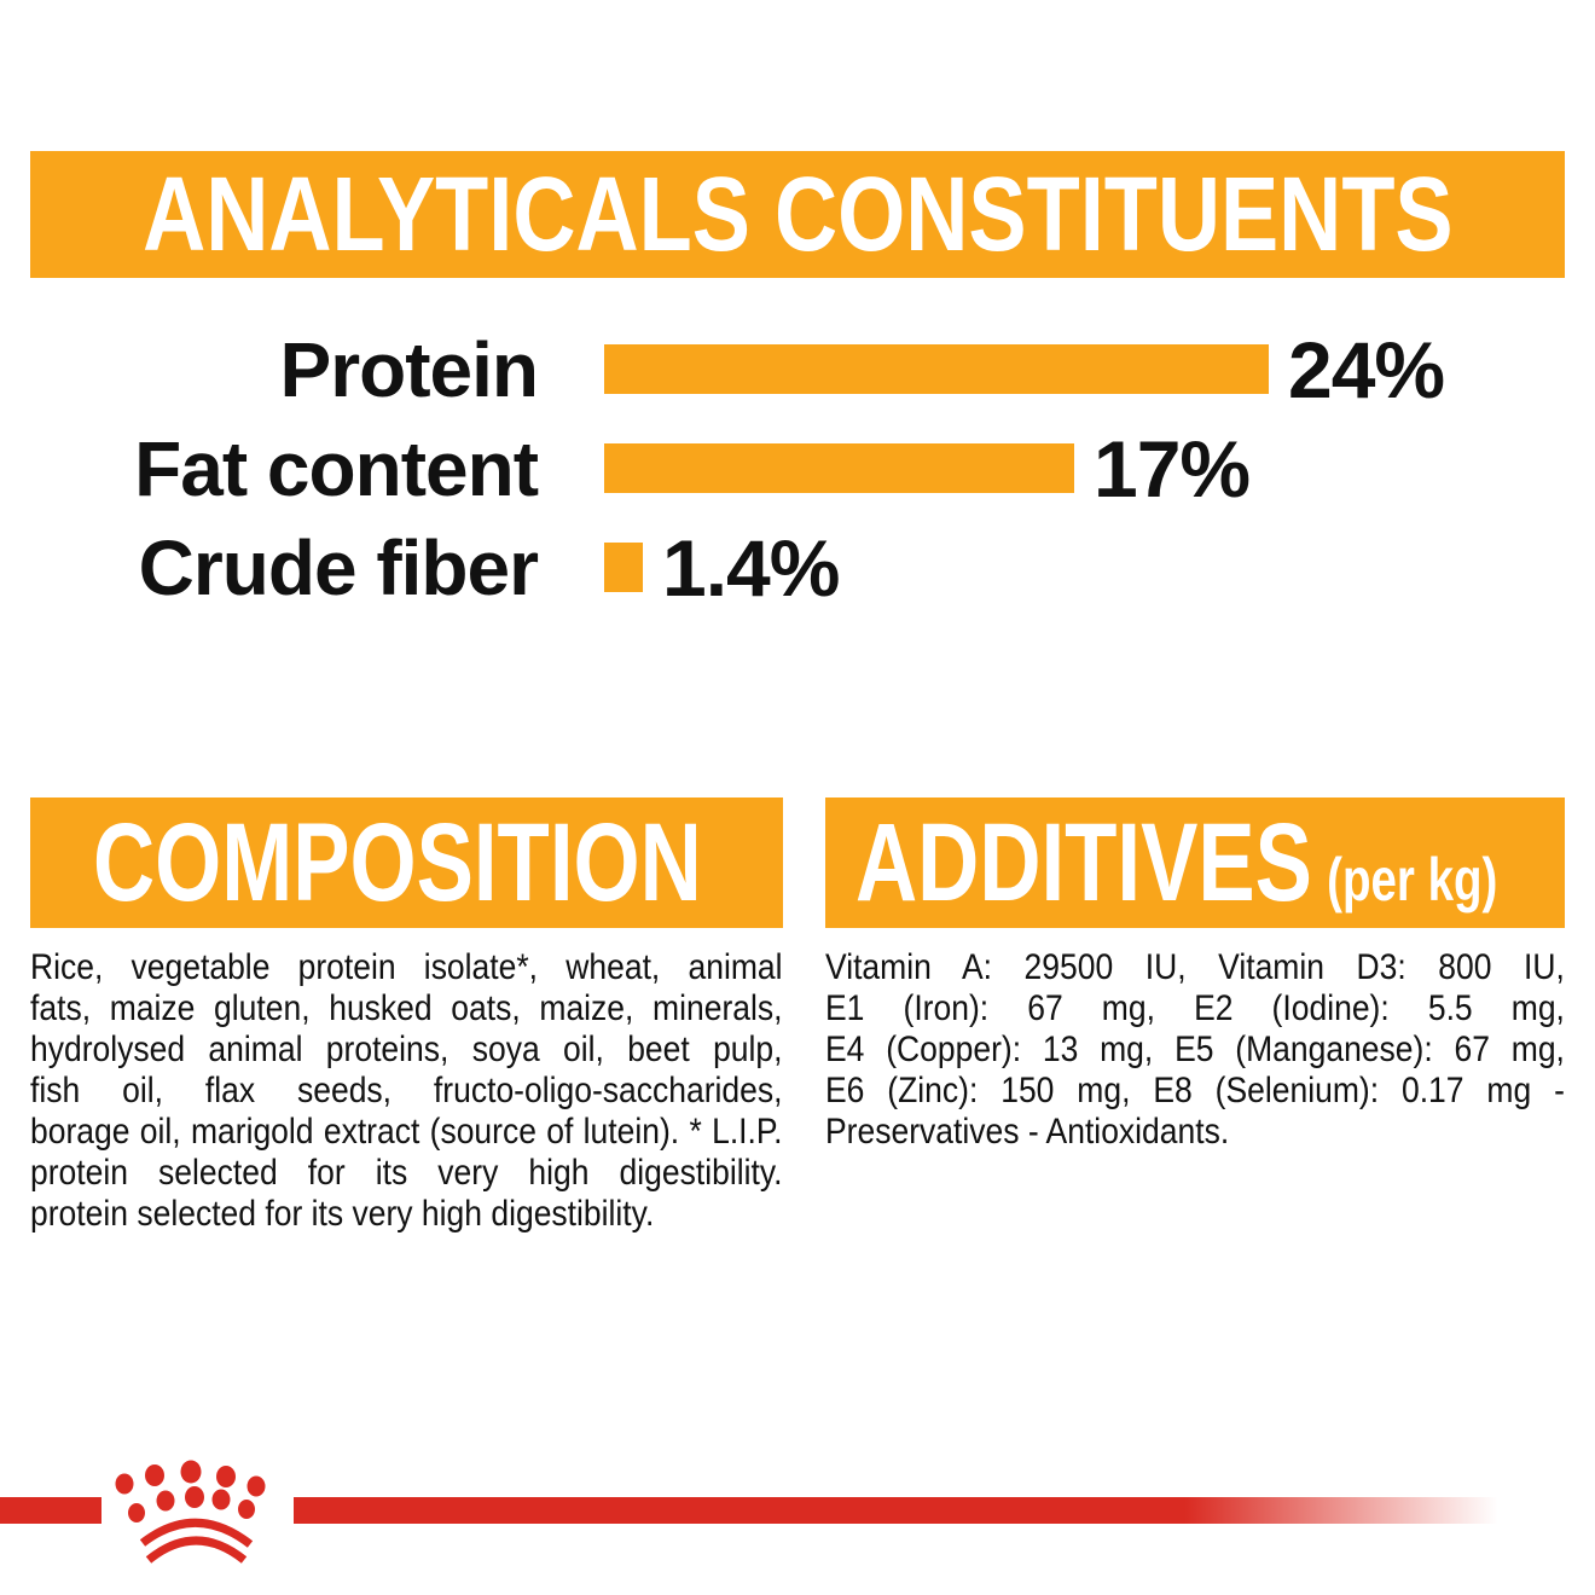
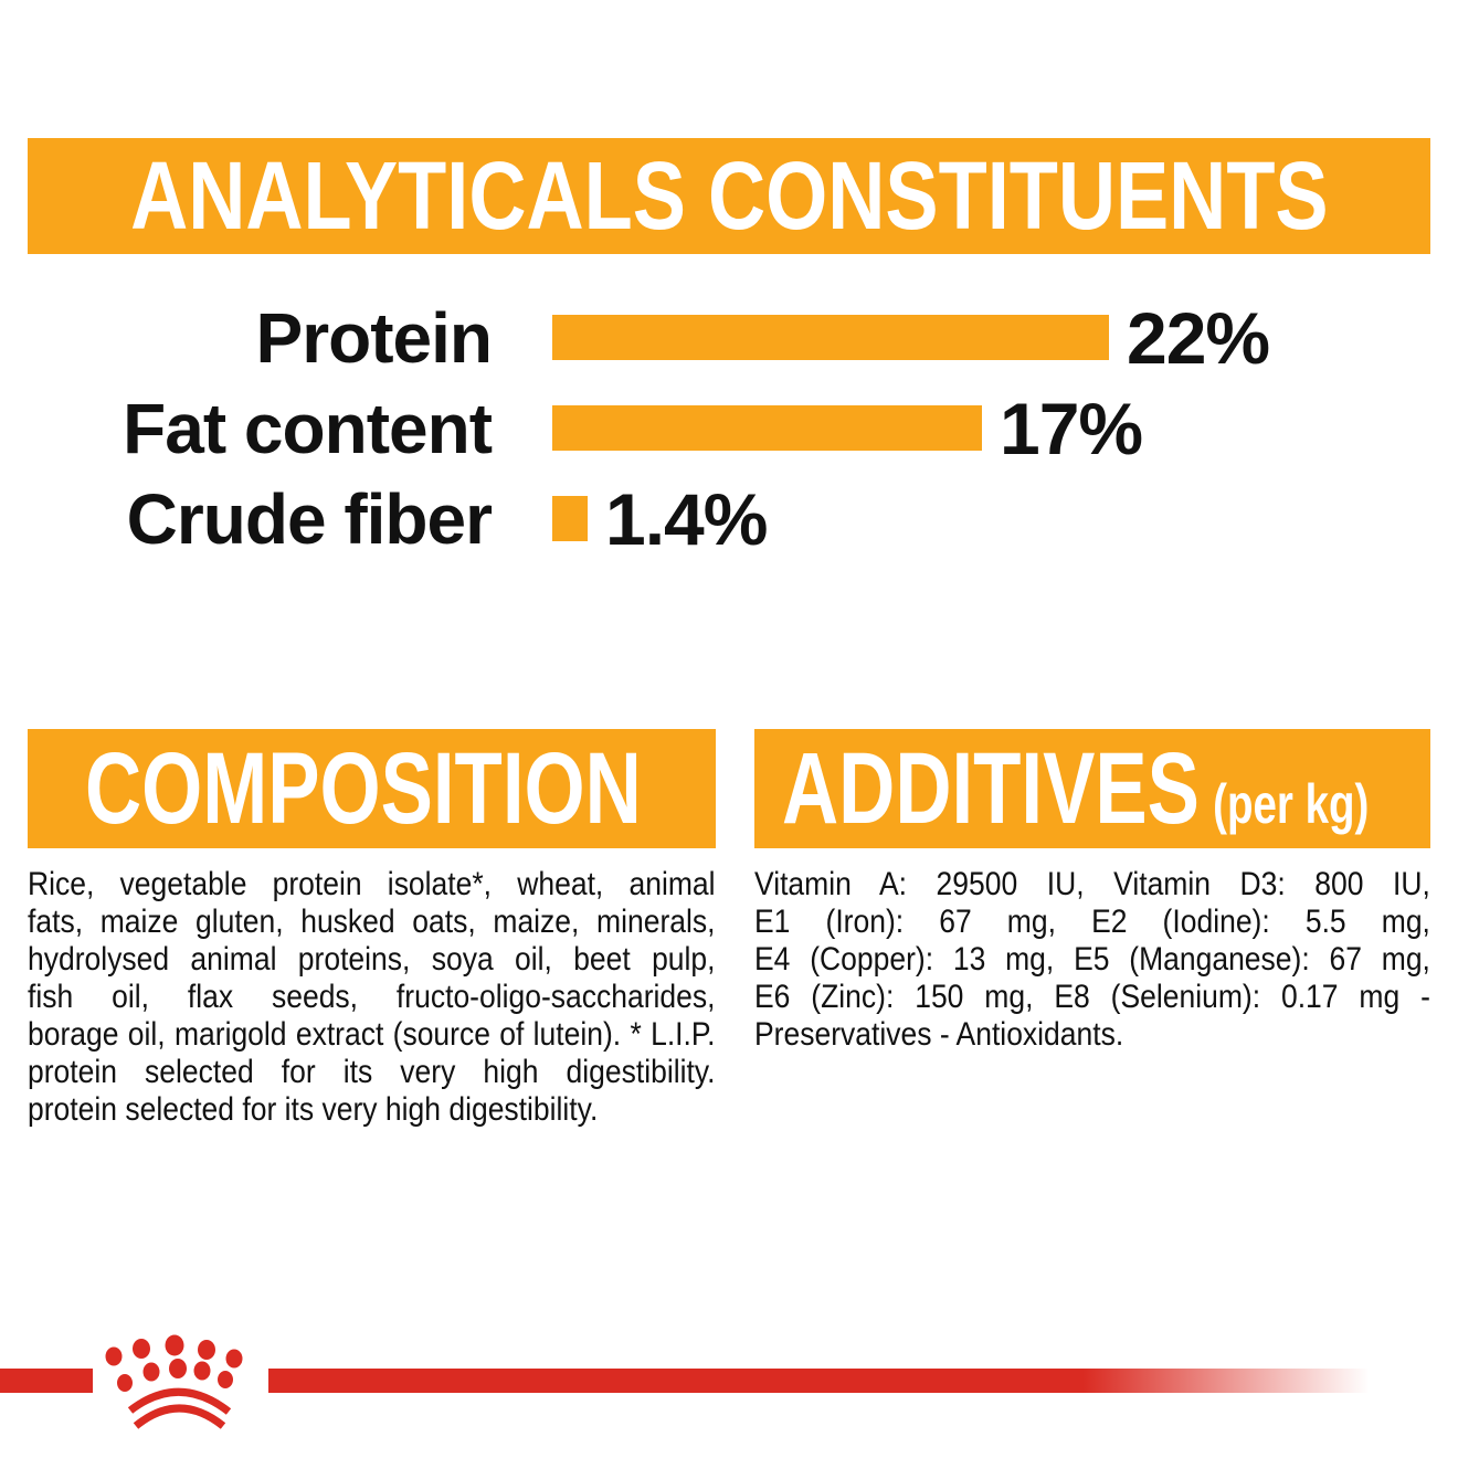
Protein: 24% -> 22%
